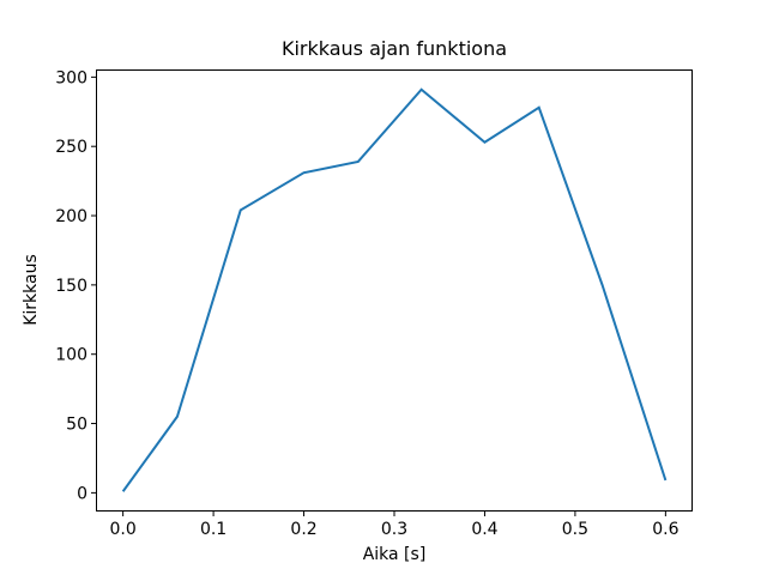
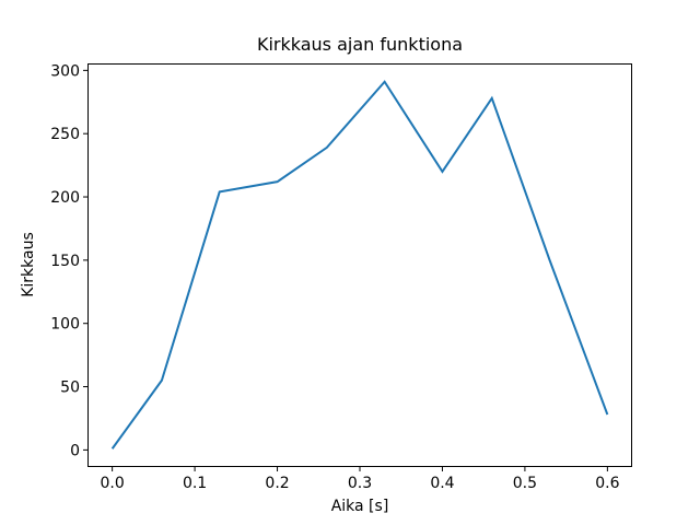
0.2: 231 -> 212
0.4: 253 -> 220
0.6: 9 -> 28
